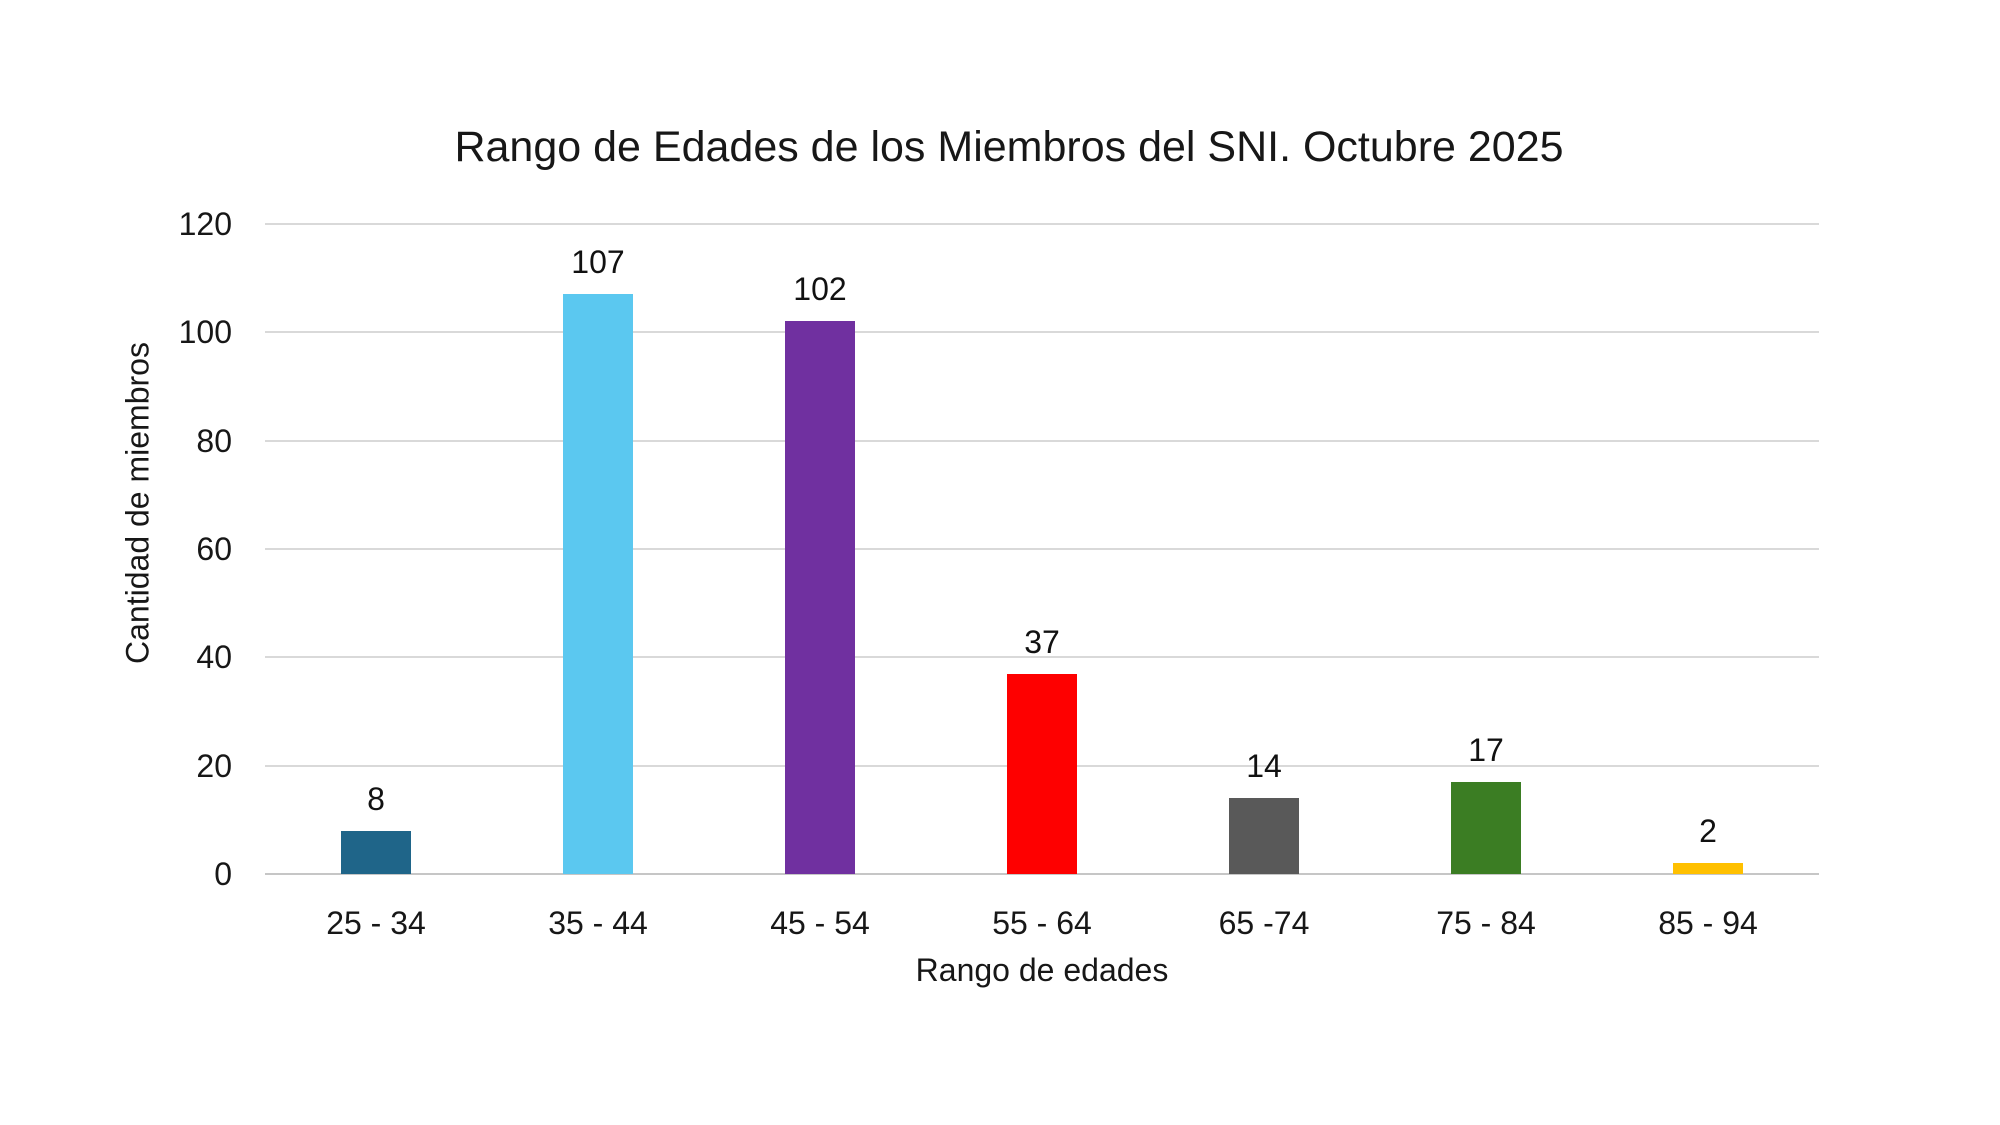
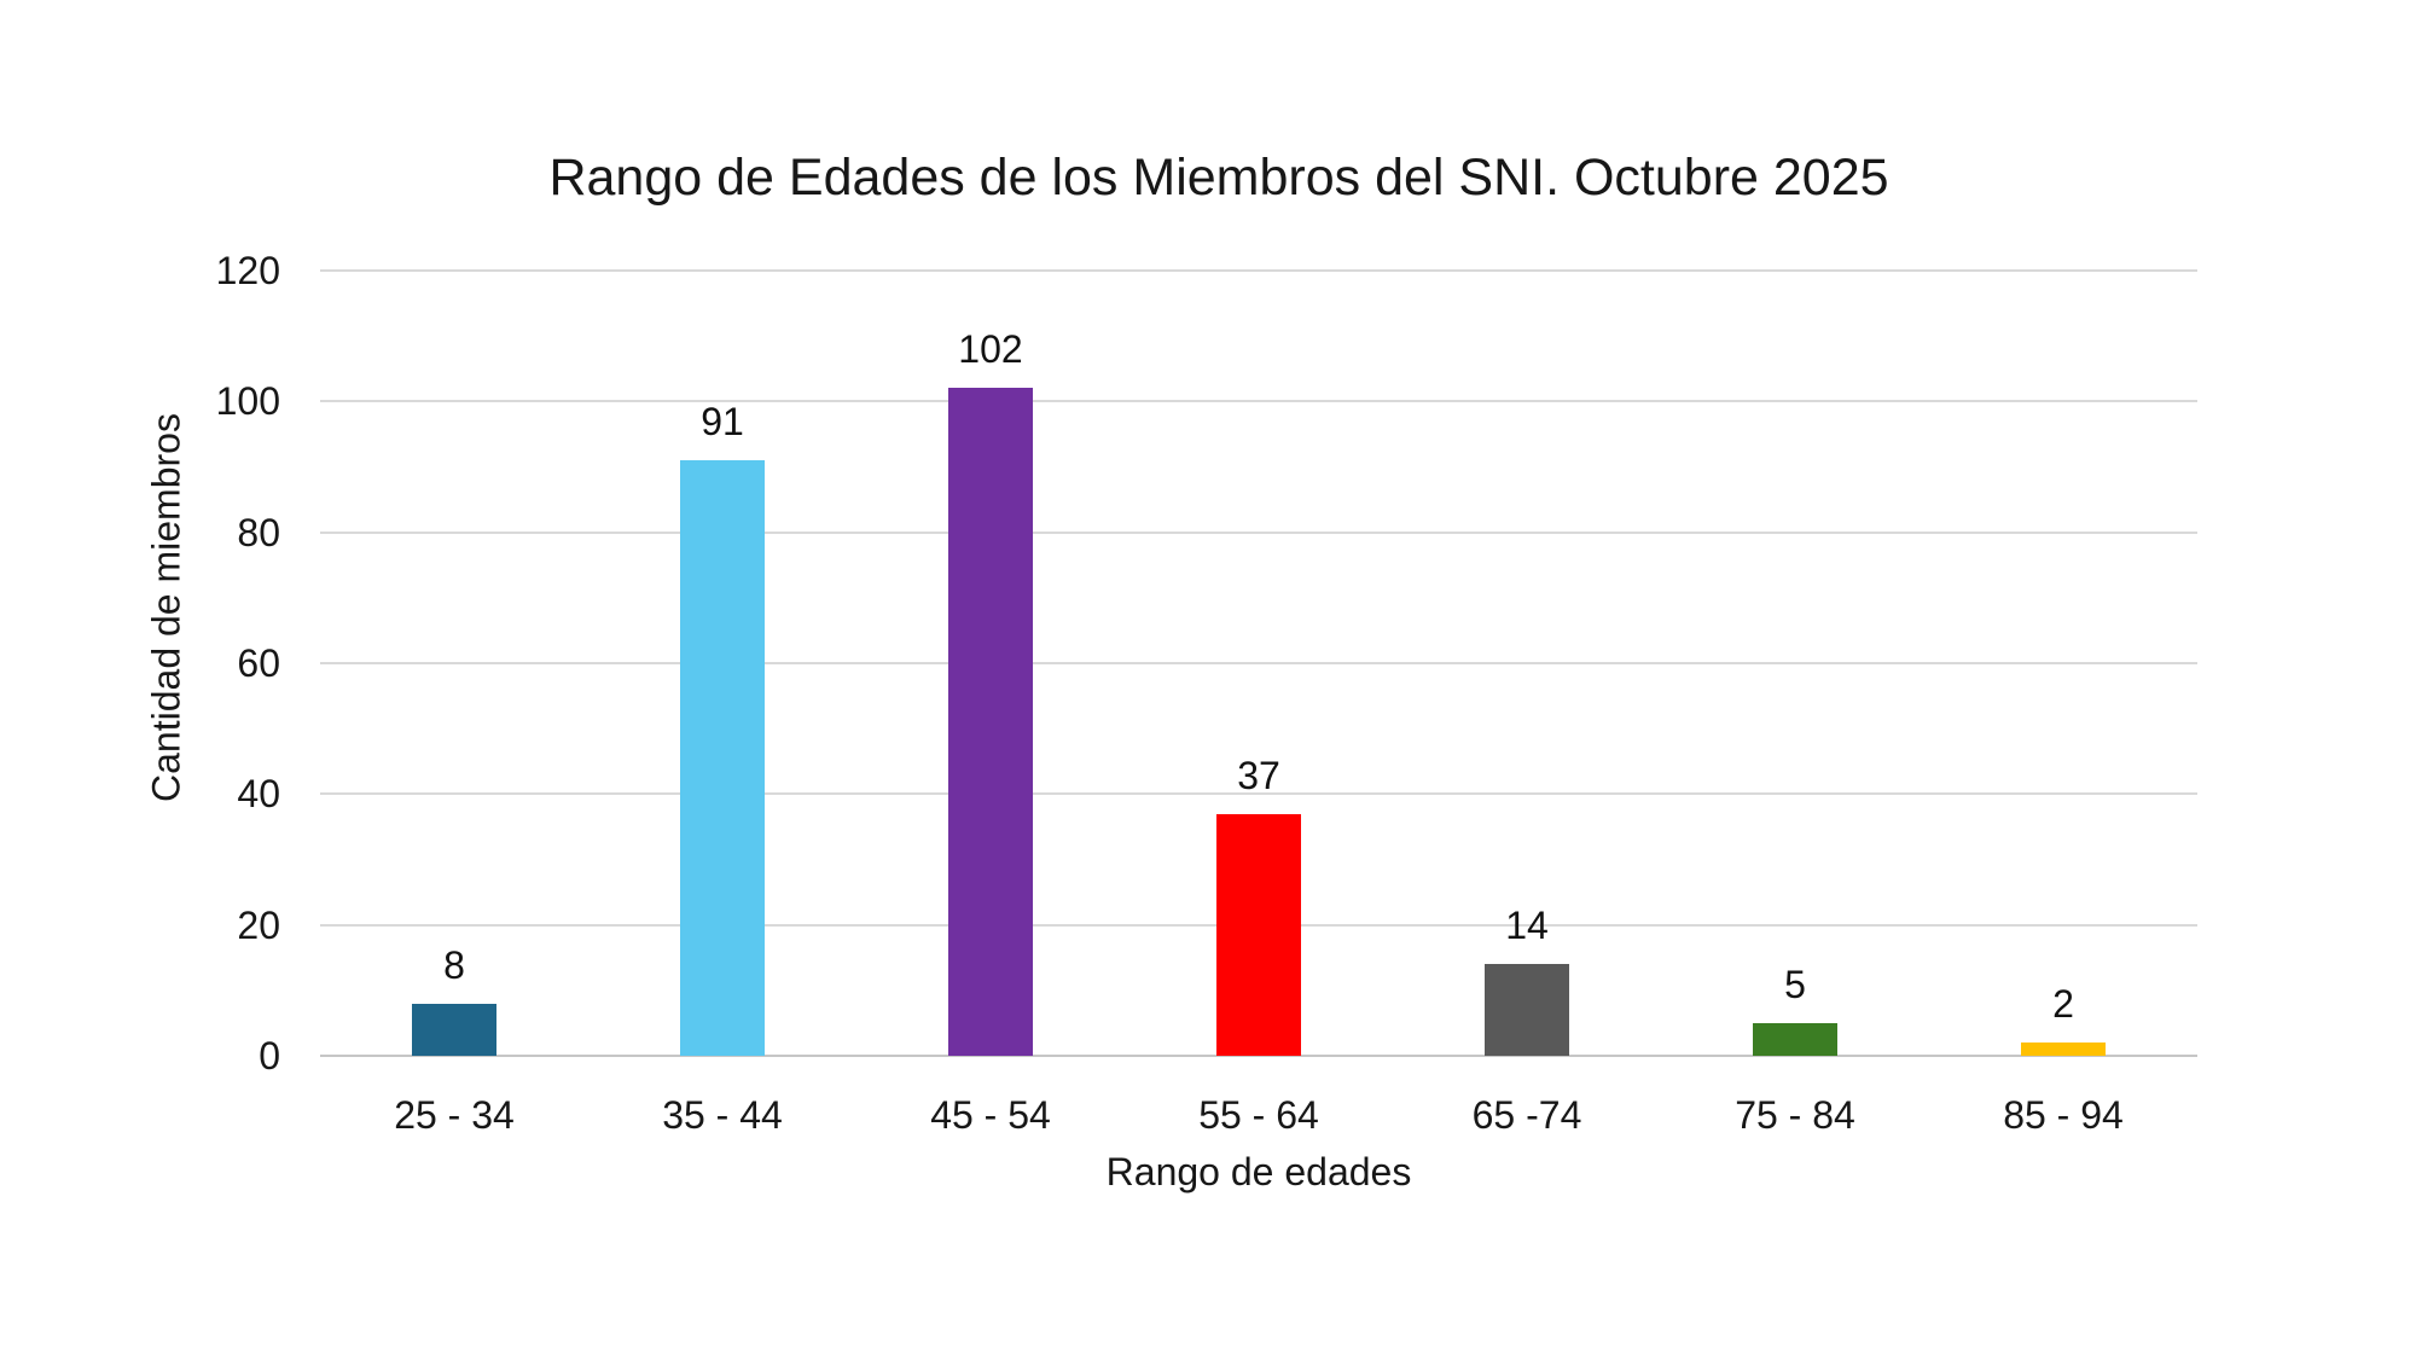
35 - 44: 107 -> 91
75 - 84: 17 -> 5
